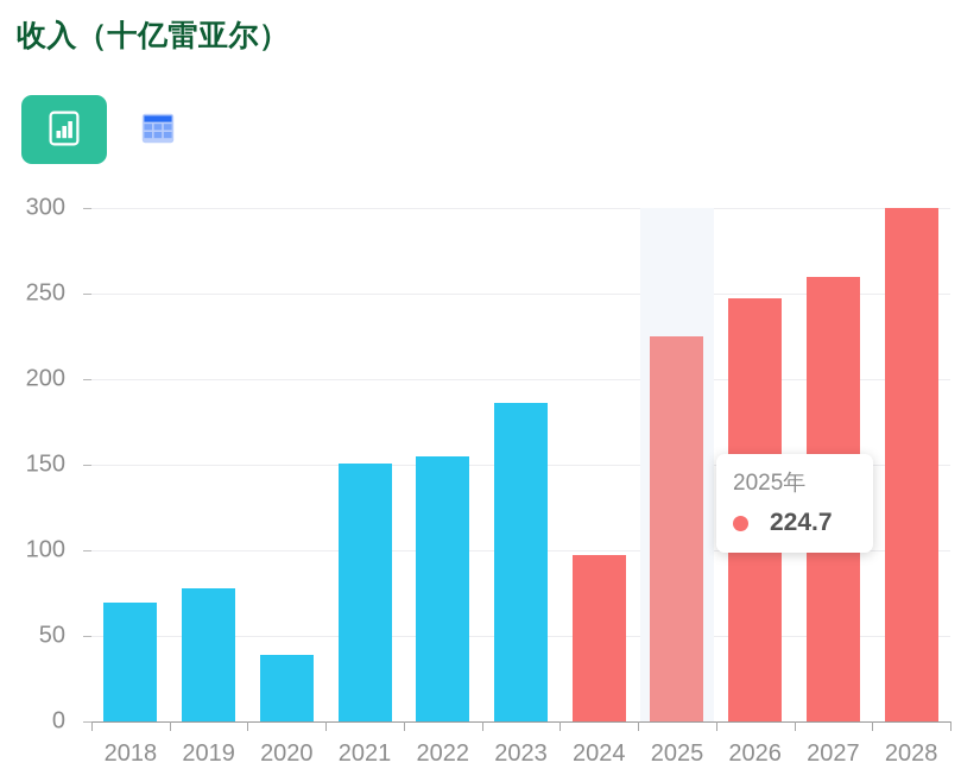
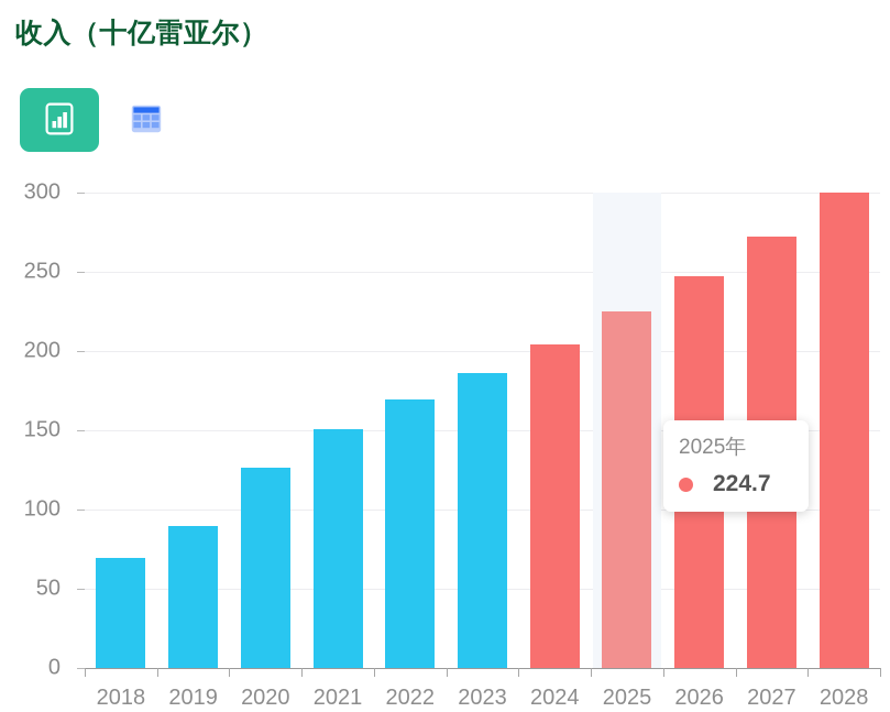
2019: 78 -> 90
2020: 39 -> 126
2022: 155 -> 170
2024: 97 -> 204
2027: 260 -> 272
